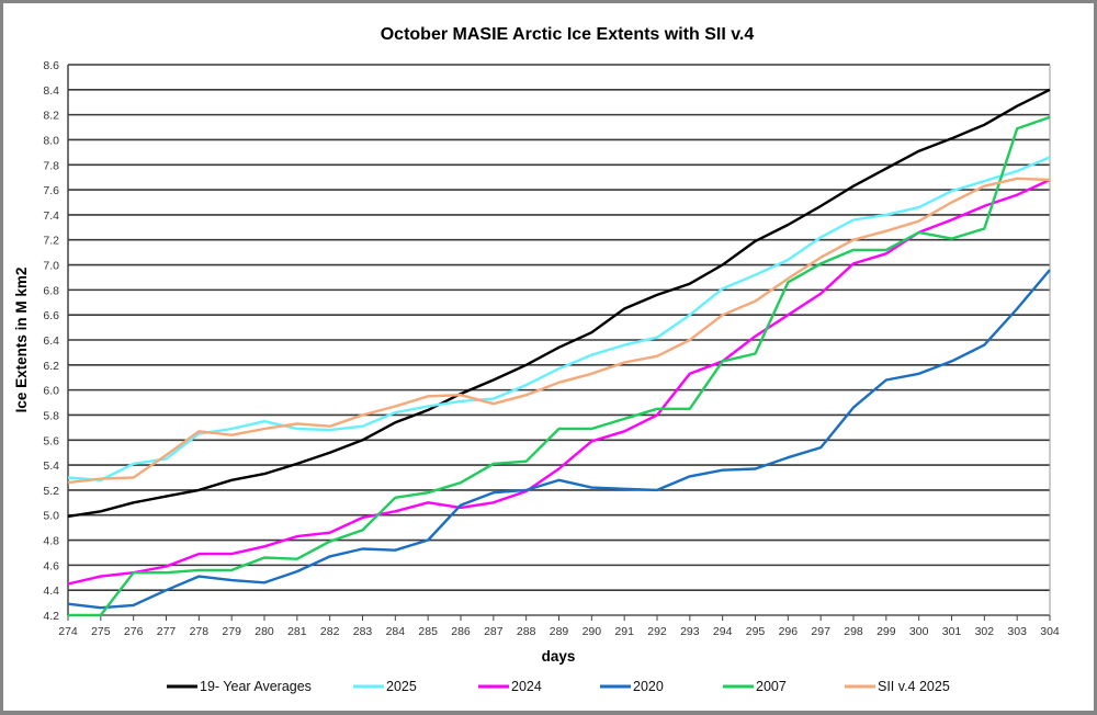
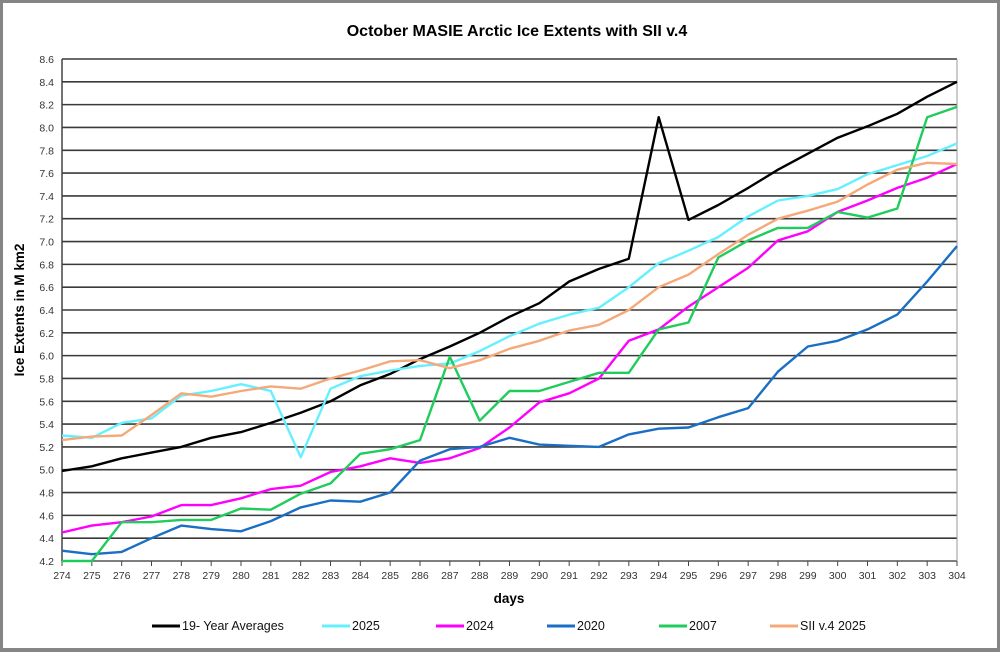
2025/282: 5.68 -> 5.11
2007/287: 5.41 -> 5.99
19- Year Averages/294: 7.00 -> 8.09
